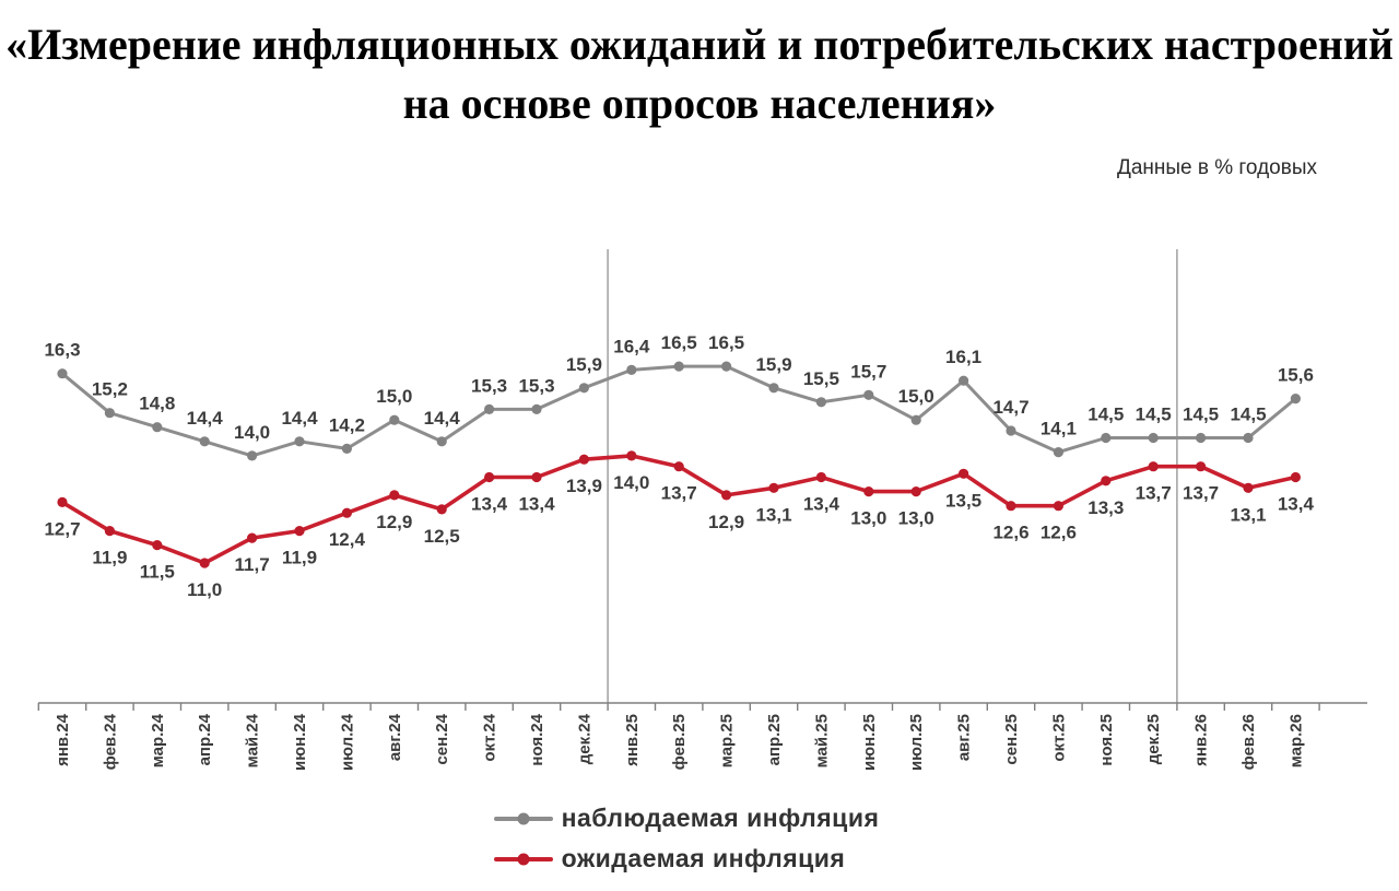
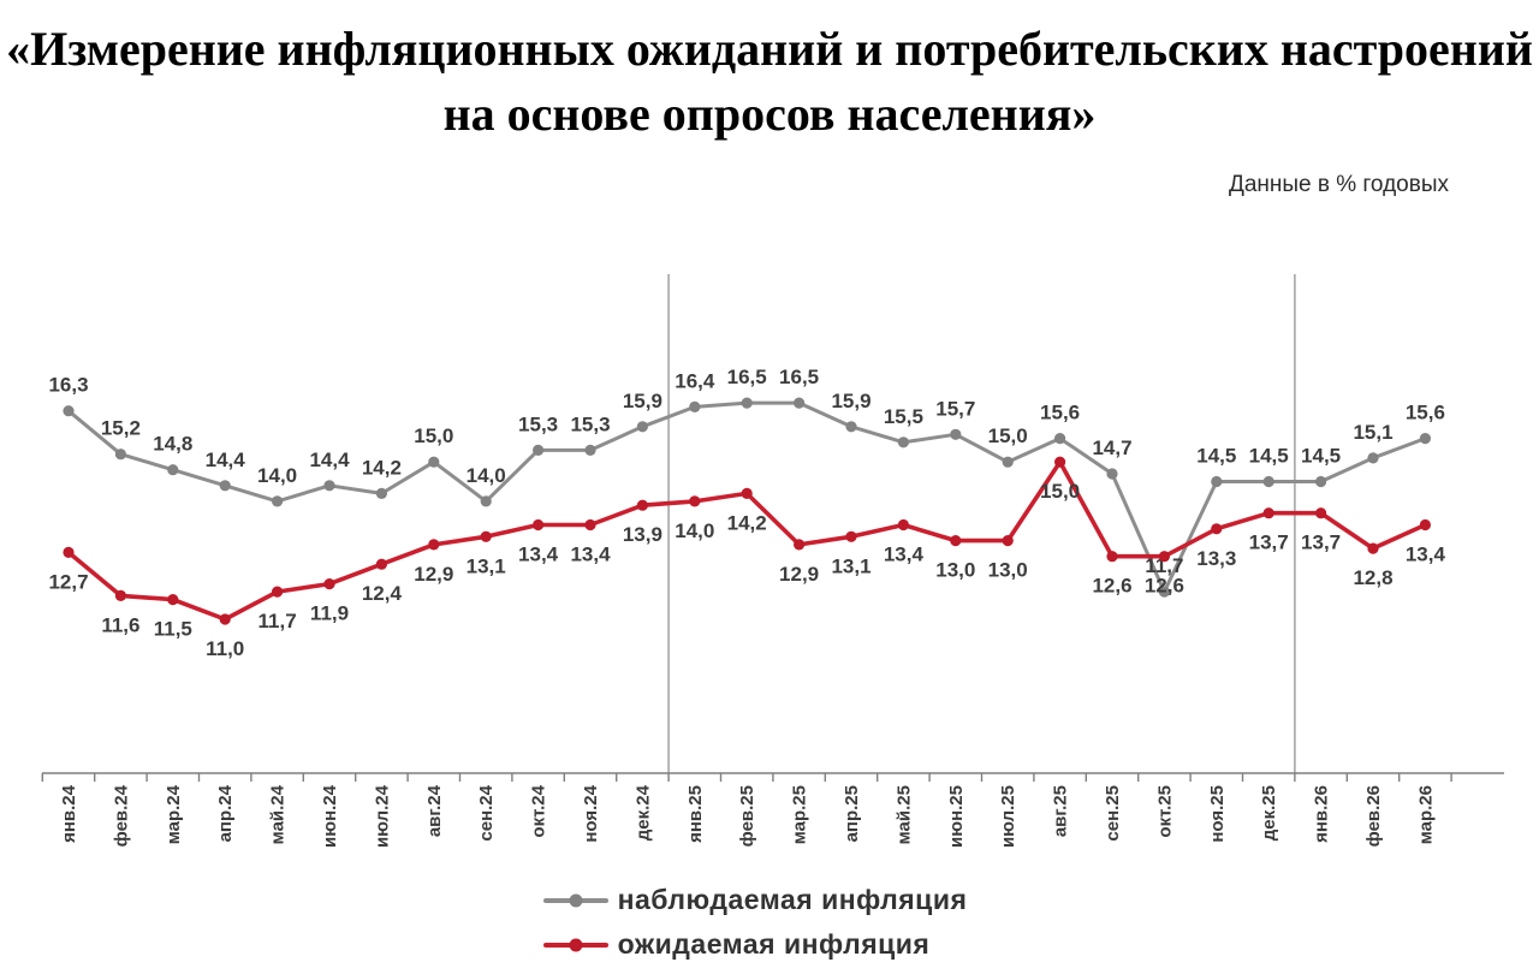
ожидаемая инфляция/фев.24: 11,9 -> 11,6
наблюдаемая инфляция/сен.24: 14,4 -> 14,0
ожидаемая инфляция/сен.24: 12,5 -> 13,1
ожидаемая инфляция/фев.25: 13,7 -> 14,2
наблюдаемая инфляция/авг.25: 16,1 -> 15,6
ожидаемая инфляция/авг.25: 13,5 -> 15,0
наблюдаемая инфляция/окт.25: 14,1 -> 11,7
наблюдаемая инфляция/фев.26: 14,5 -> 15,1
ожидаемая инфляция/фев.26: 13,1 -> 12,8
